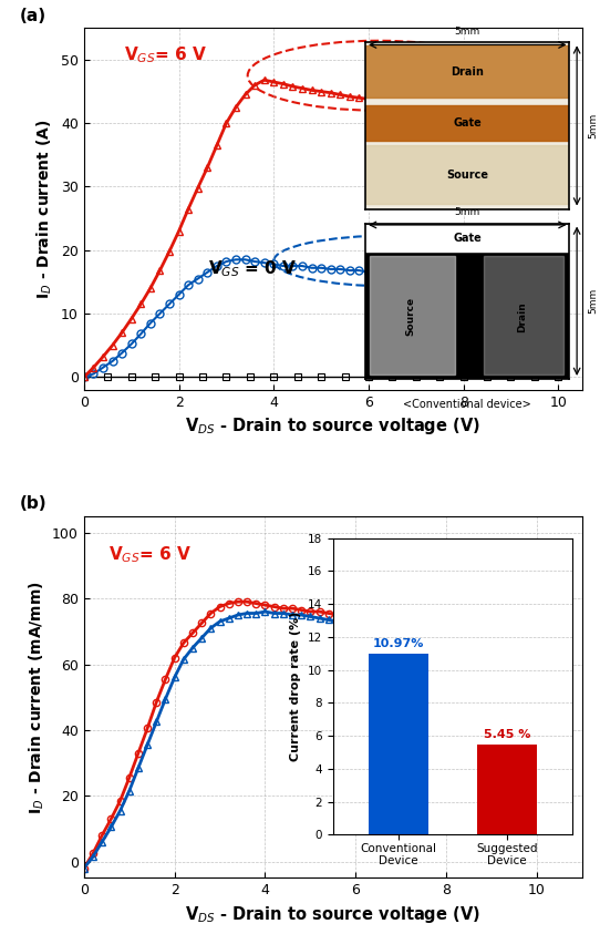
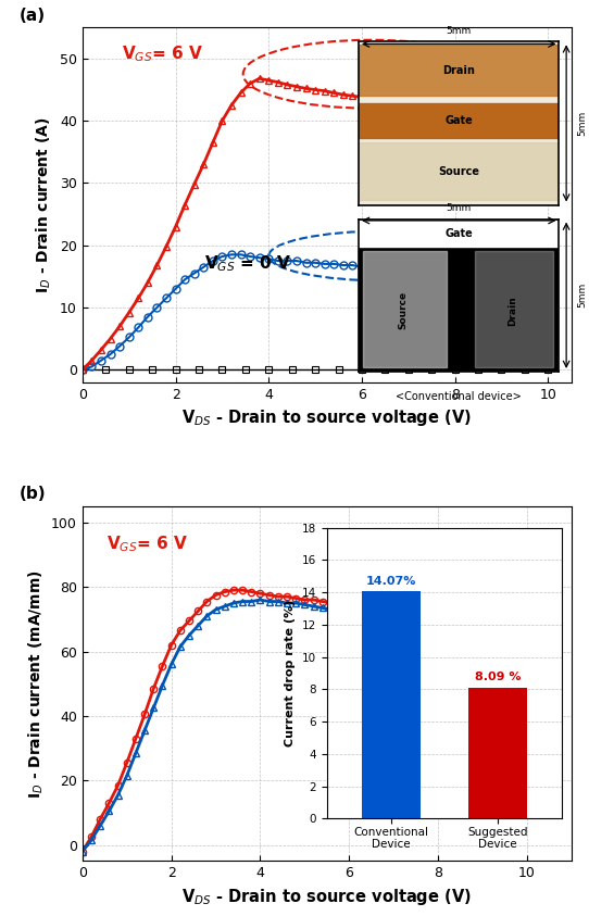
Conventional Device: 10.97% -> 14.07%
Suggested Device: 5.45 -> 8.09
